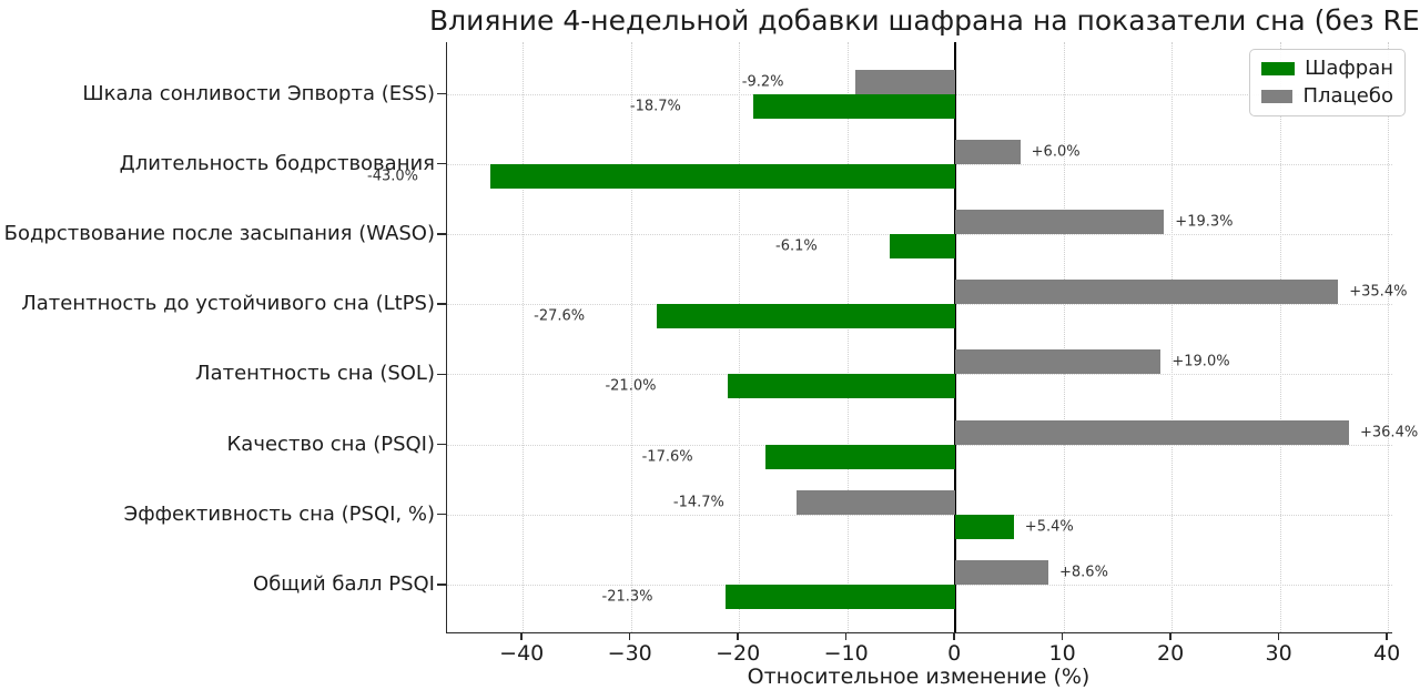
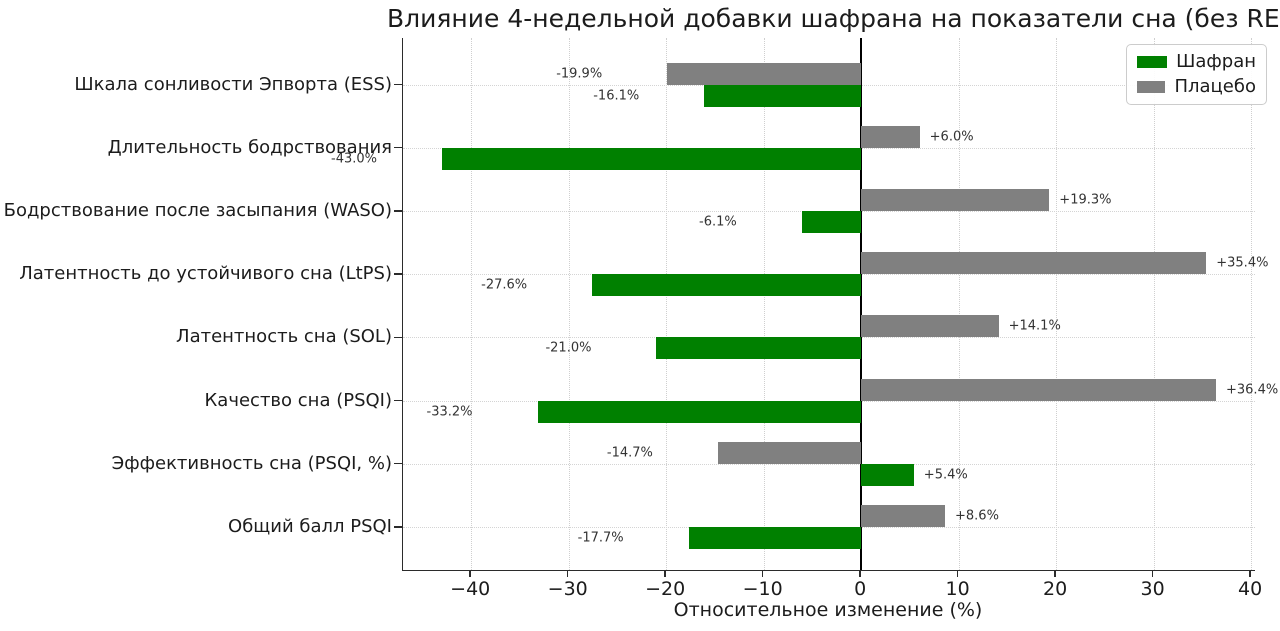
Шафран/Шкала сонливости Эпворта (ESS): -18.7% -> -16.1%
Плацебо/Шкала сонливости Эпворта (ESS): -9.2% -> -19.9%
Плацебо/Латентность сна (SOL): +19.0% -> +14.1%
Шафран/Качество сна (PSQI): -17.6% -> -33.2%
Шафран/Общий балл PSQI: -21.3% -> -17.7%
